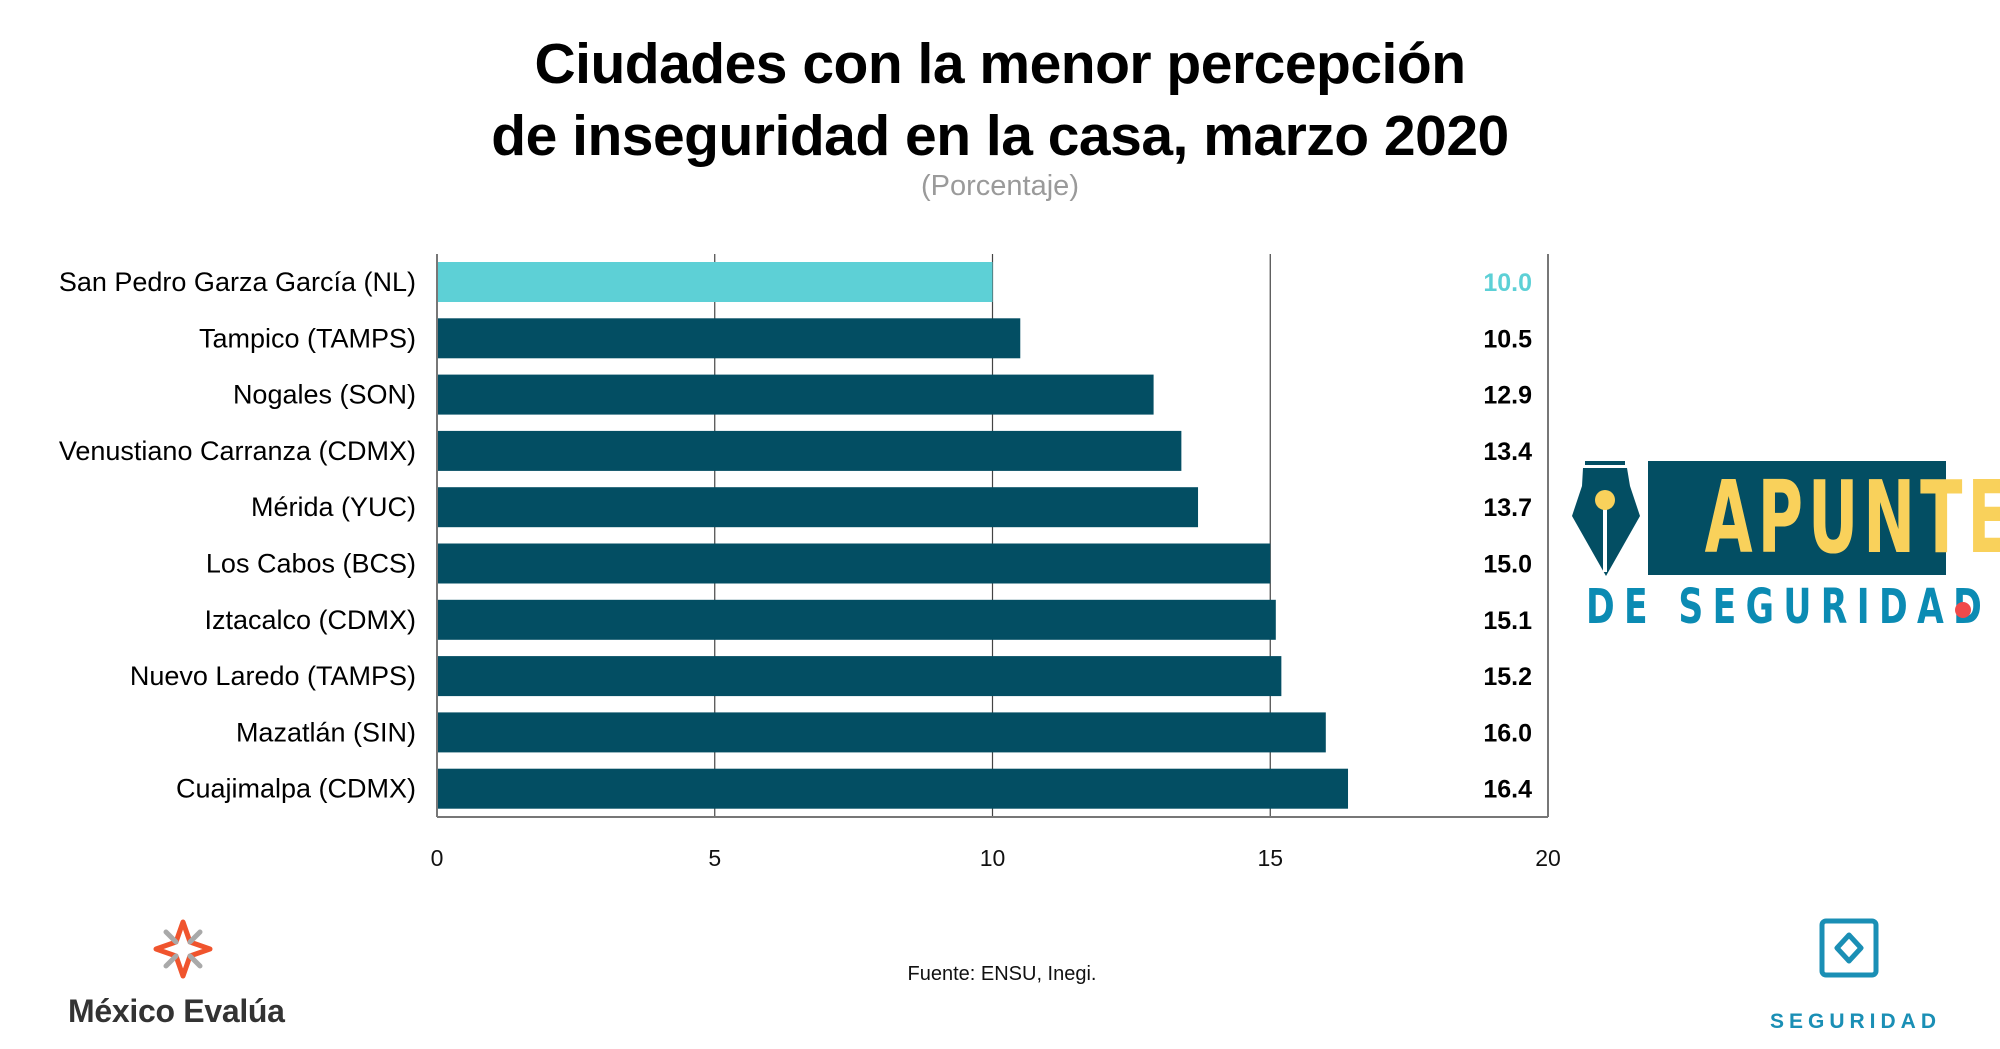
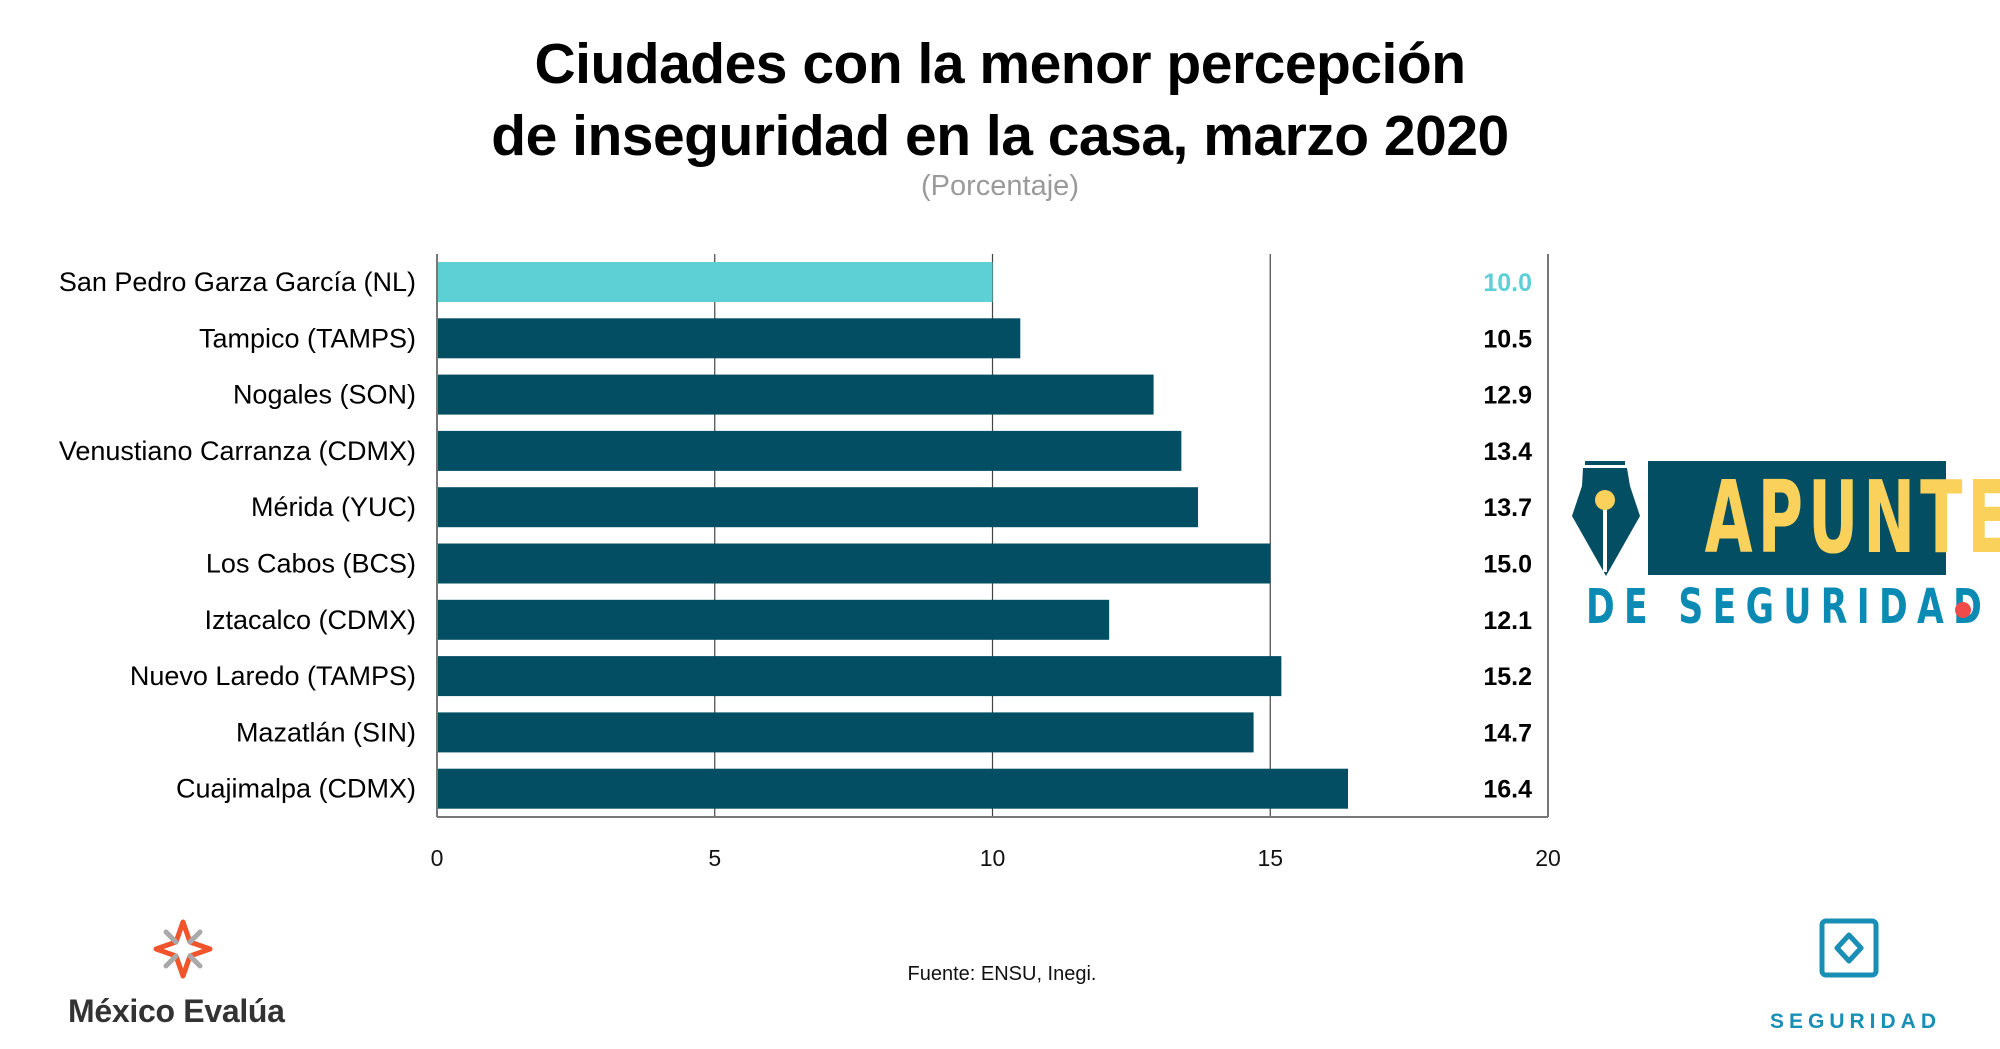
Iztacalco (CDMX): 15.1 -> 12.1
Mazatlán (SIN): 16.0 -> 14.7
